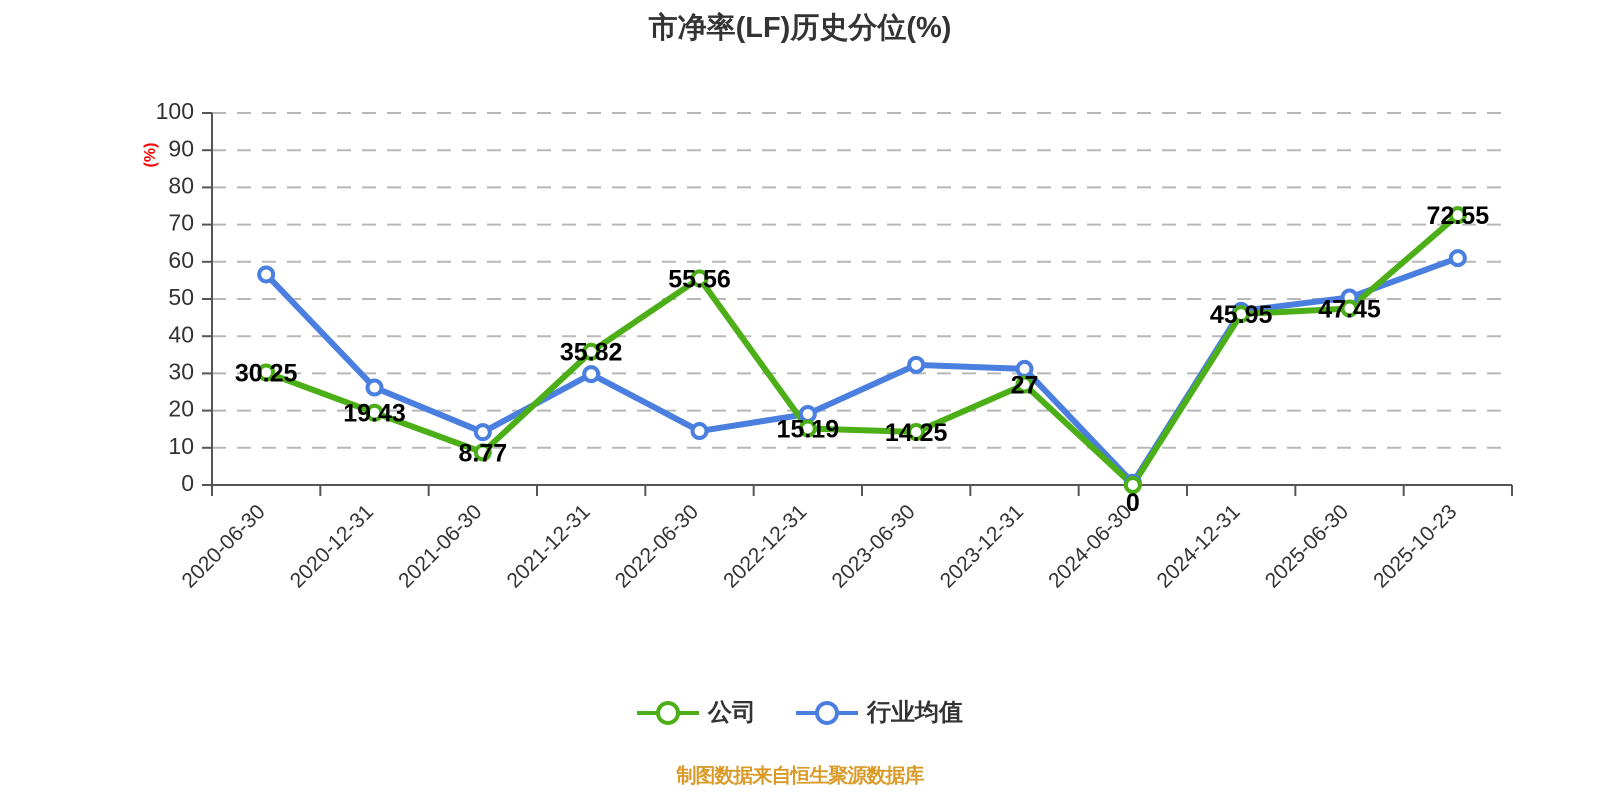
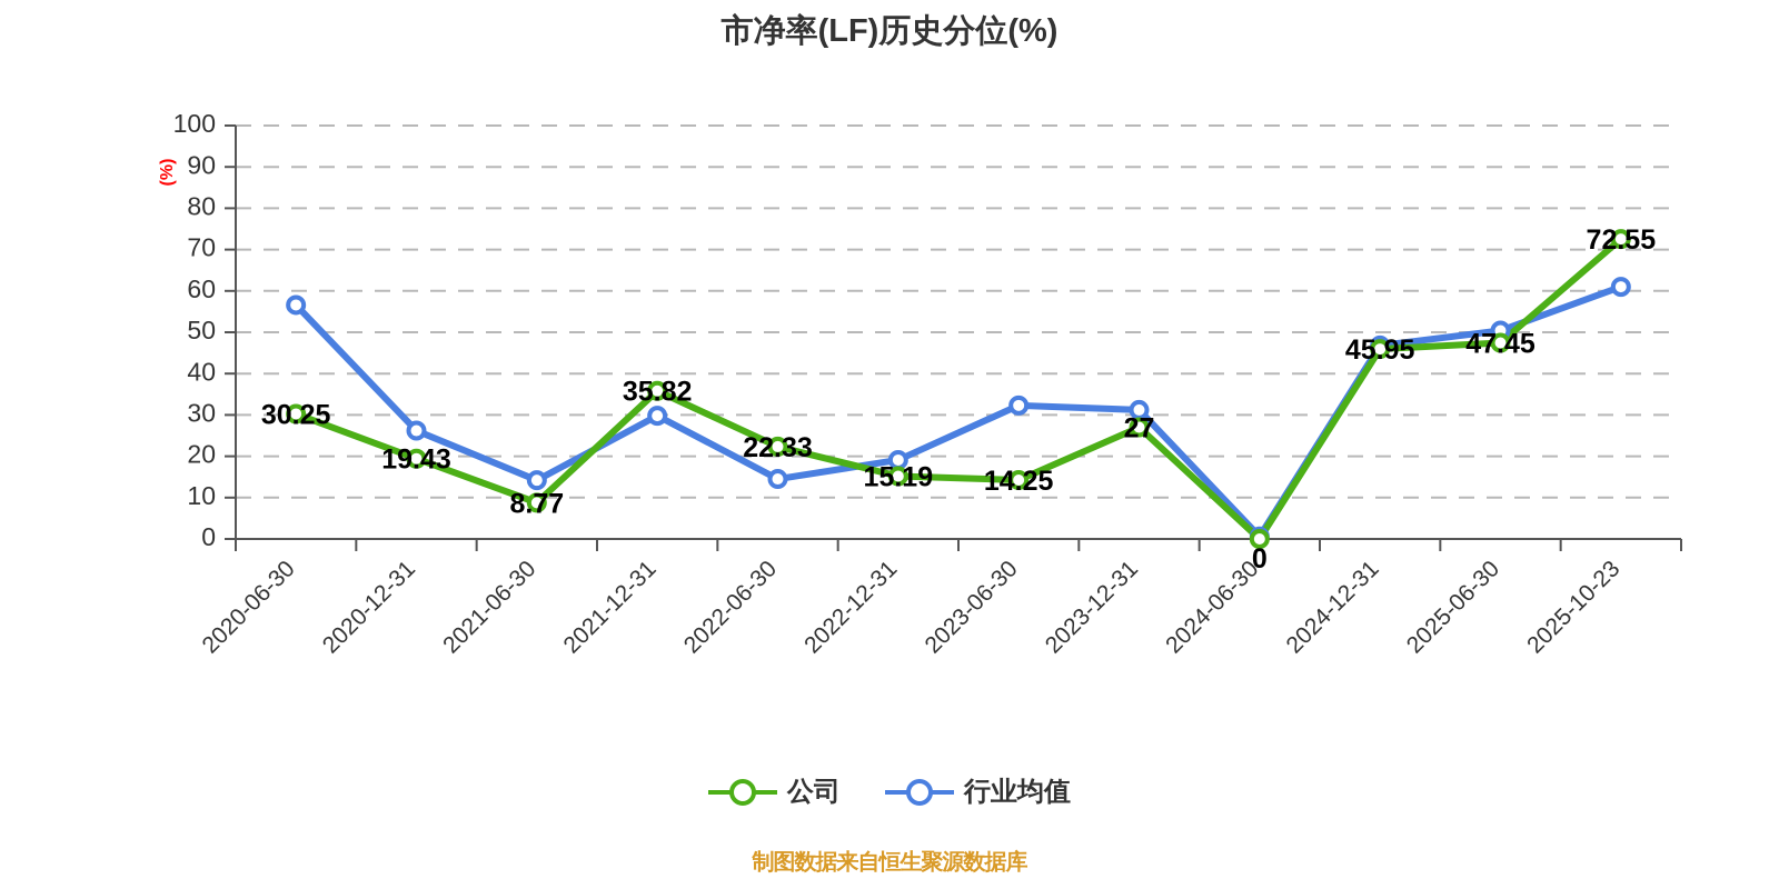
公司/2022-06-30: 55.56 -> 22.33
